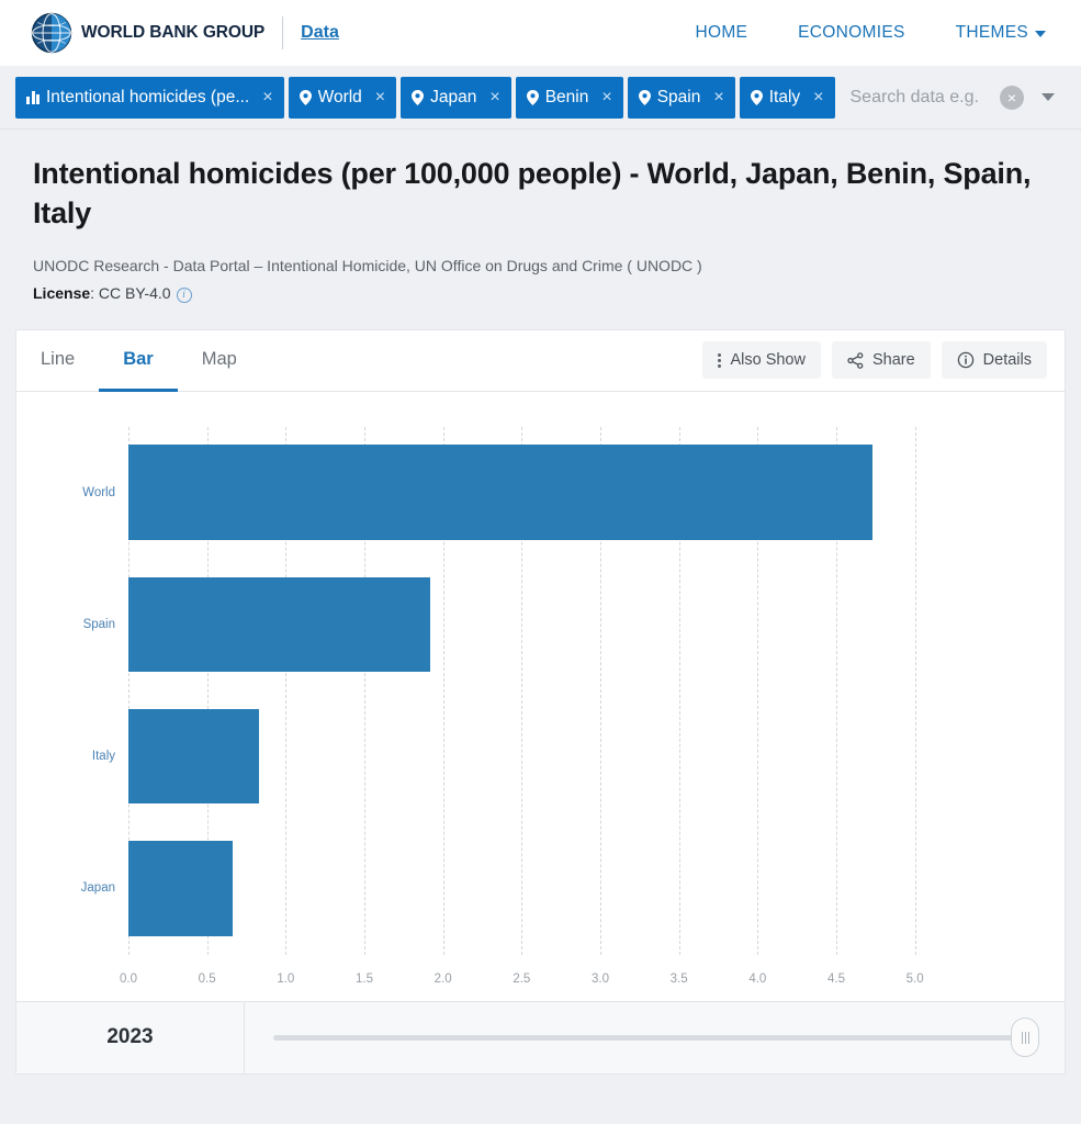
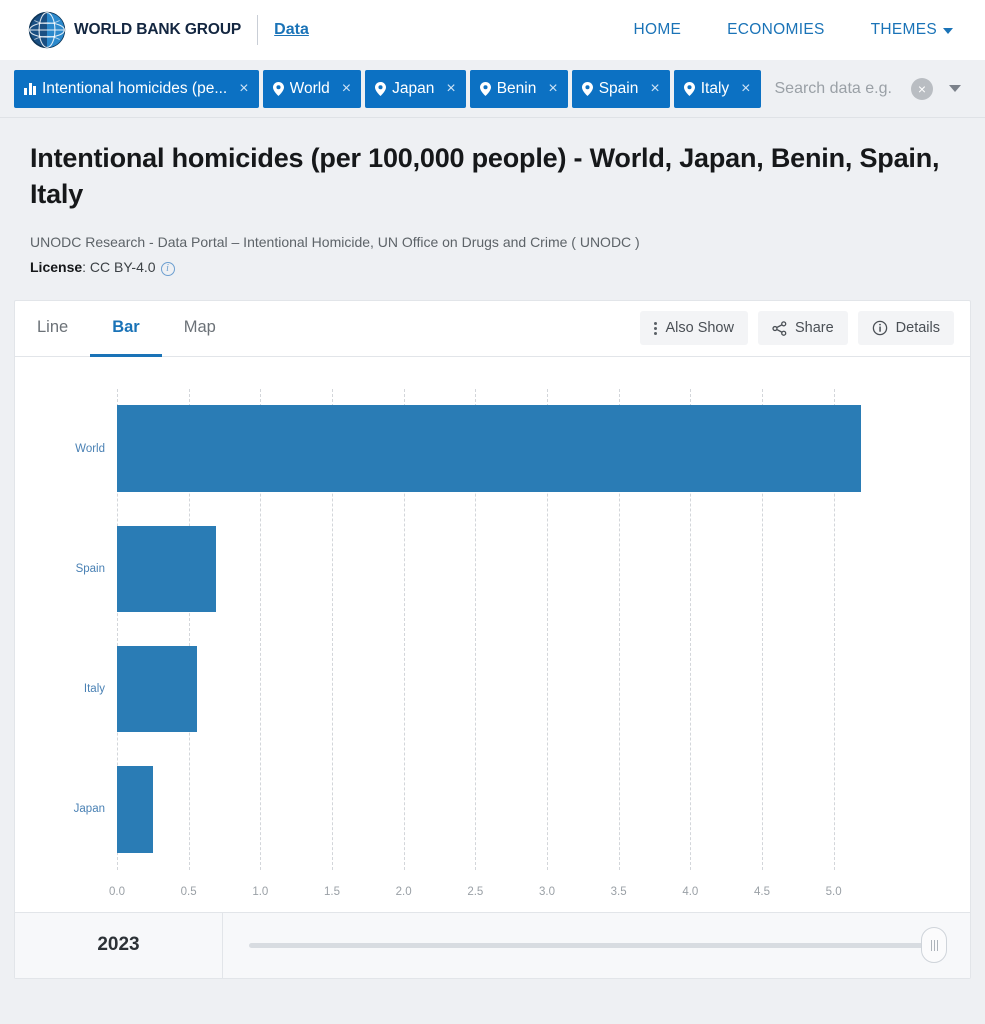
World: 4.73 -> 5.19
Spain: 1.92 -> 0.69
Italy: 0.83 -> 0.56
Japan: 0.66 -> 0.25
